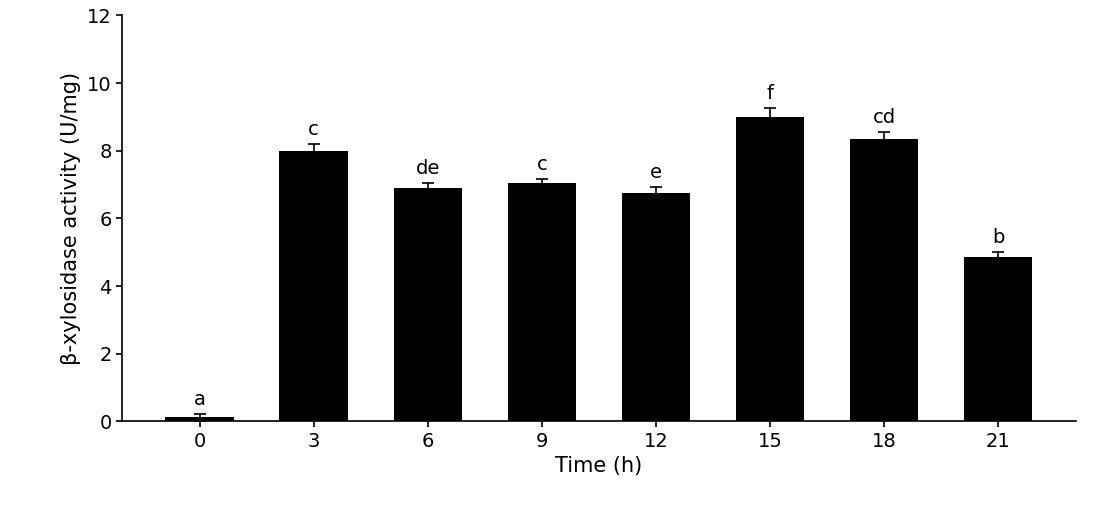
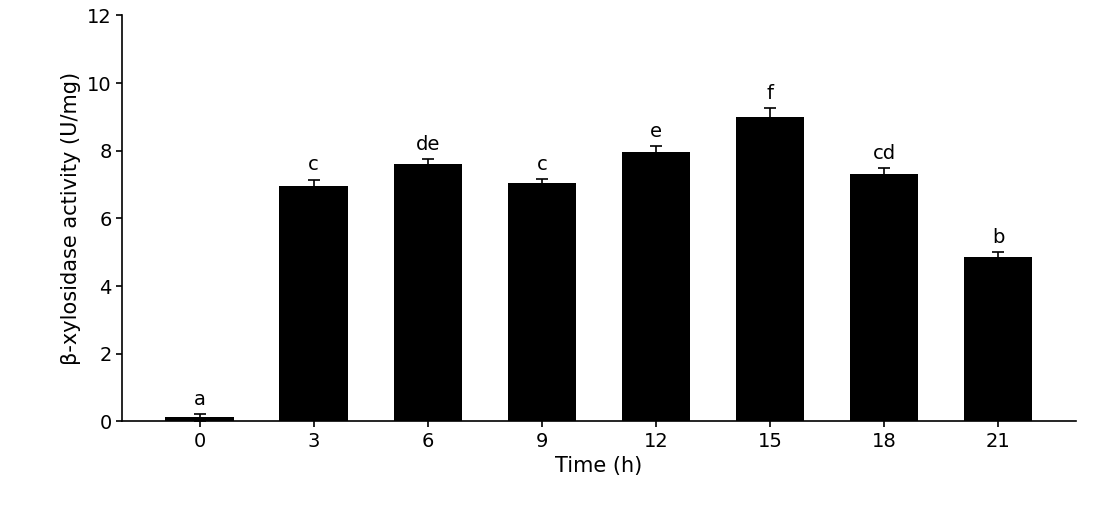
3: 8.00 -> 6.95
6: 6.90 -> 7.60
12: 6.75 -> 7.95
18: 8.35 -> 7.30
